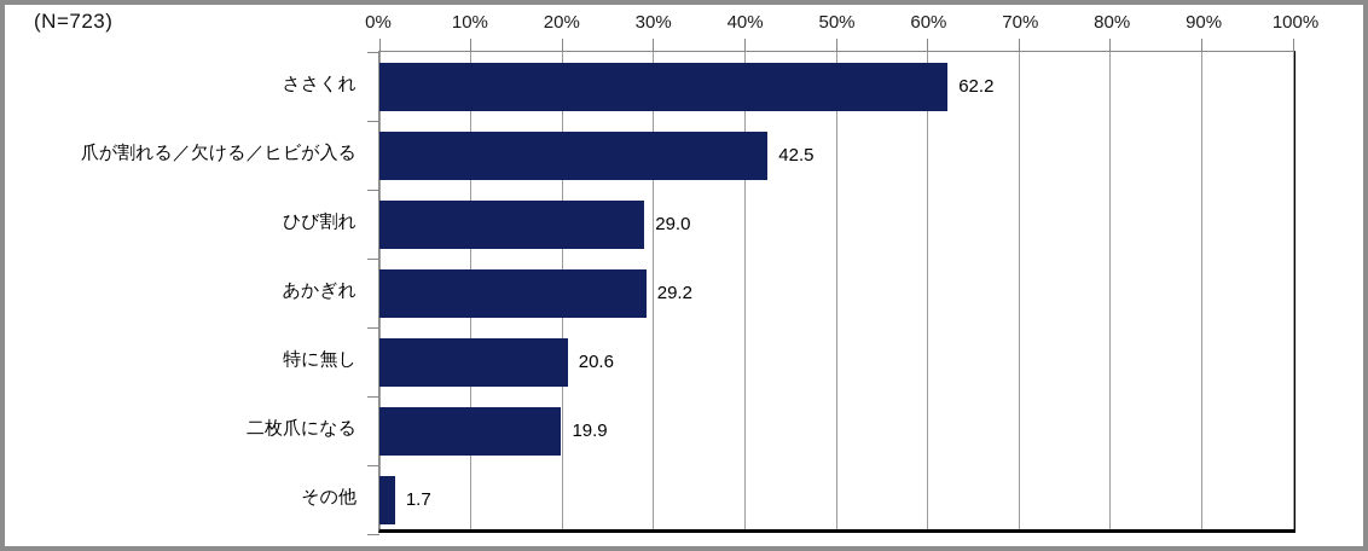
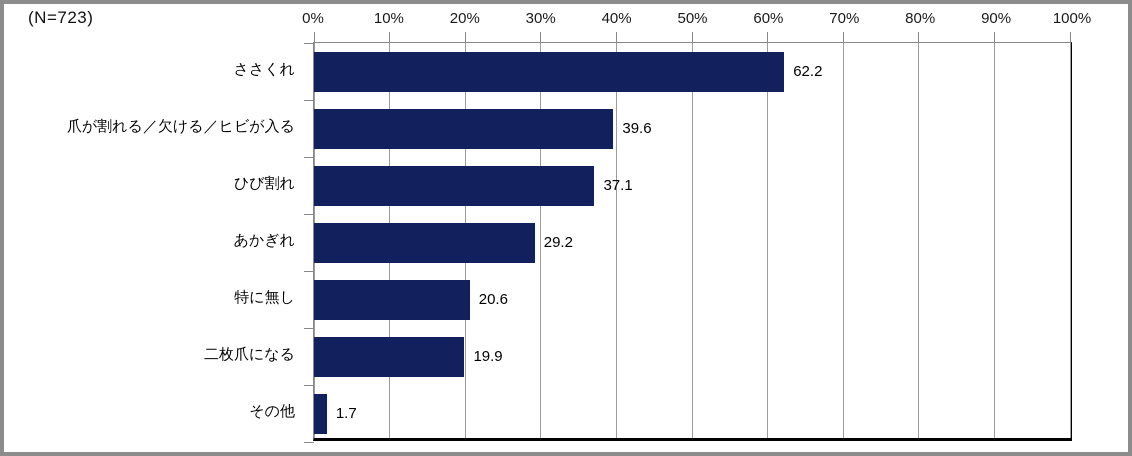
爪が割れる／欠ける／ヒビが入る: 42.5 -> 39.6
ひび割れ: 29.0 -> 37.1
